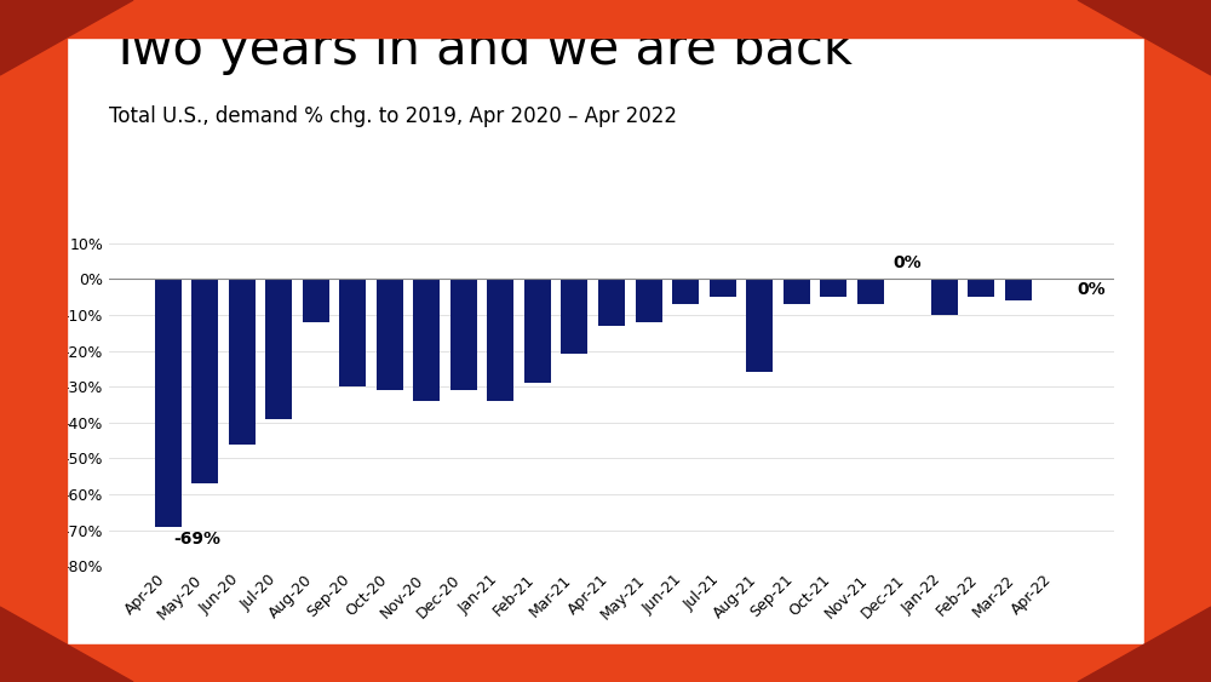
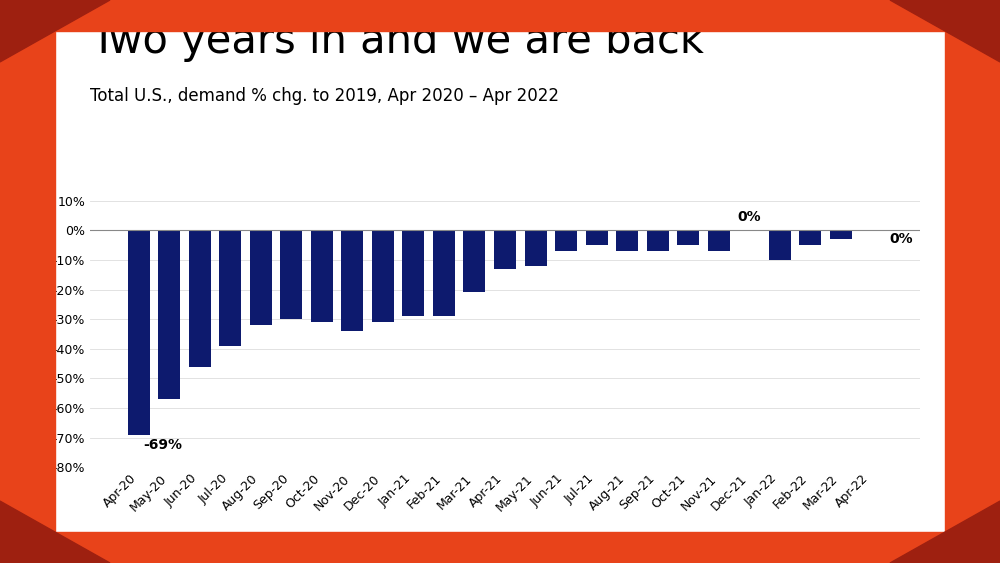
Aug-20: -12% -> -32%
Jan-21: -34% -> -29%
Aug-21: -26% -> -7%
Mar-22: -6% -> -3%
